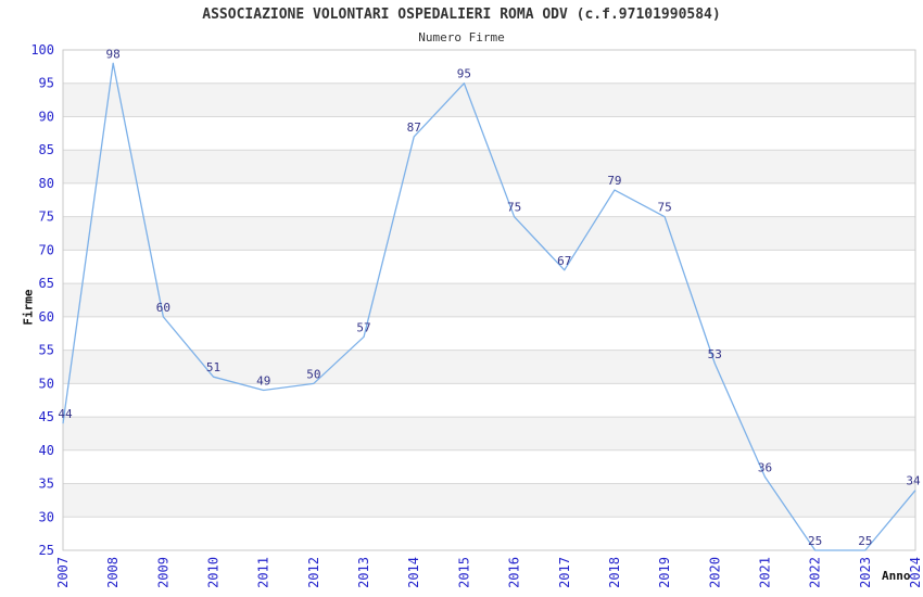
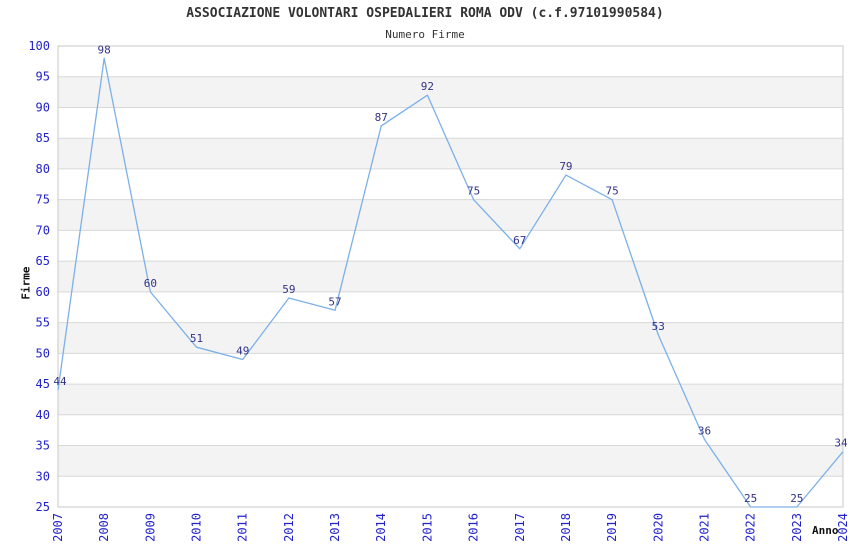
2012: 50 -> 59
2015: 95 -> 92
